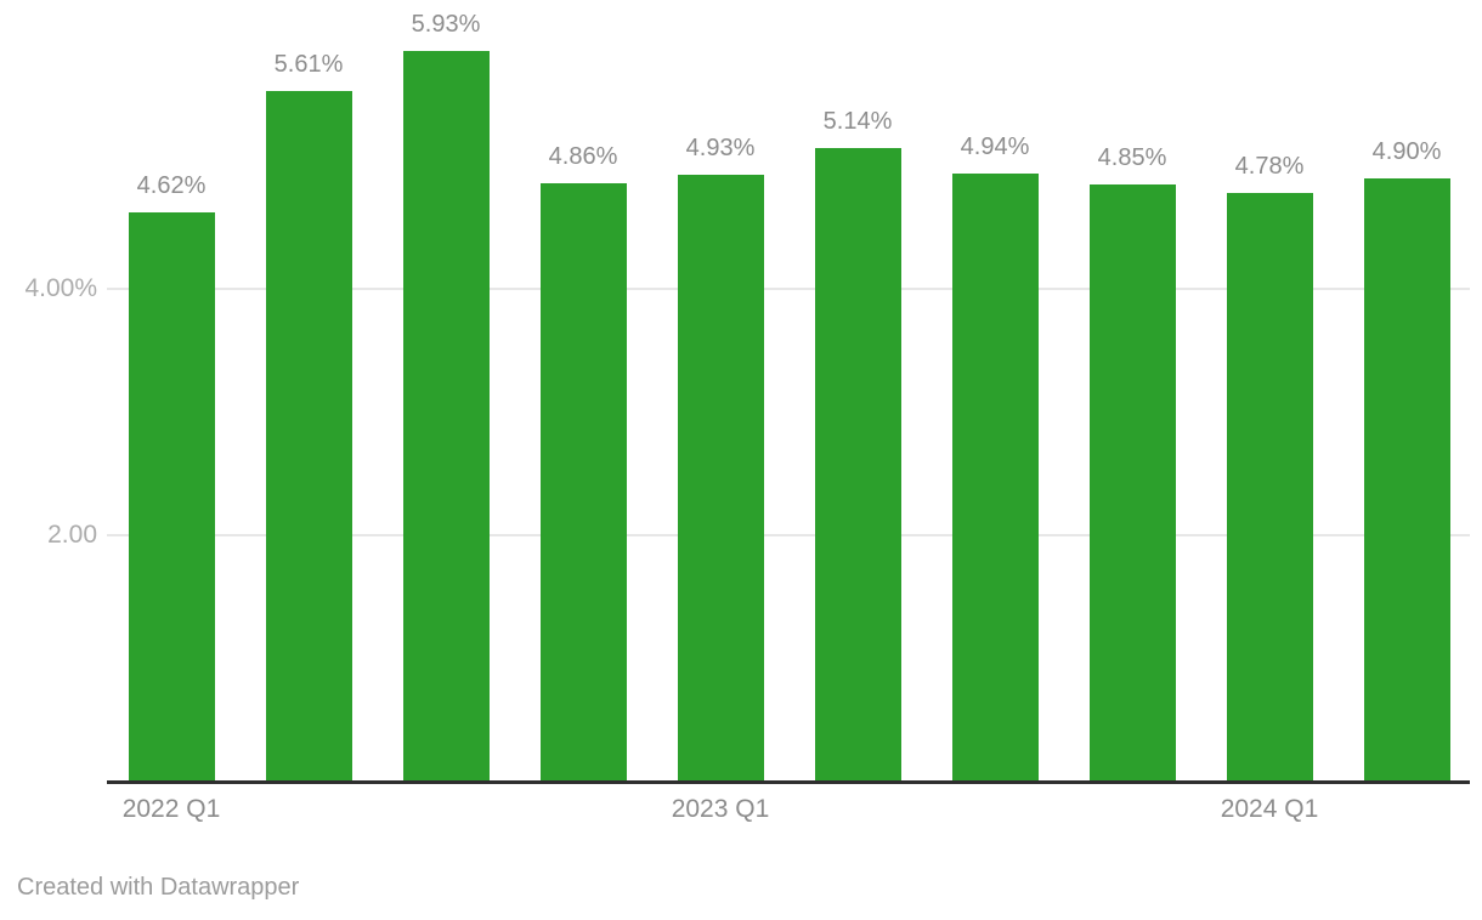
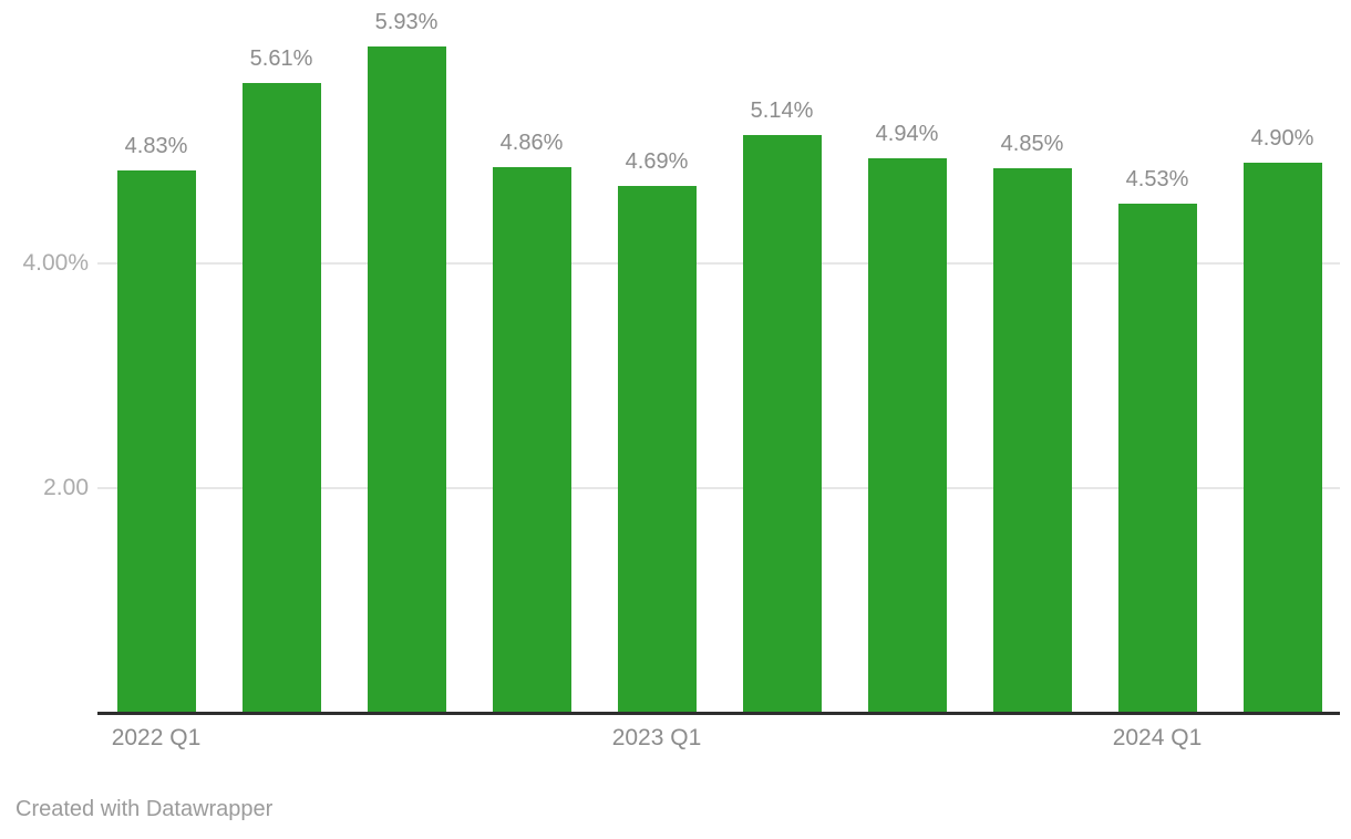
2022 Q1: 4.62% -> 4.83%
2023 Q1: 4.93% -> 4.69%
2024 Q1: 4.78% -> 4.53%
